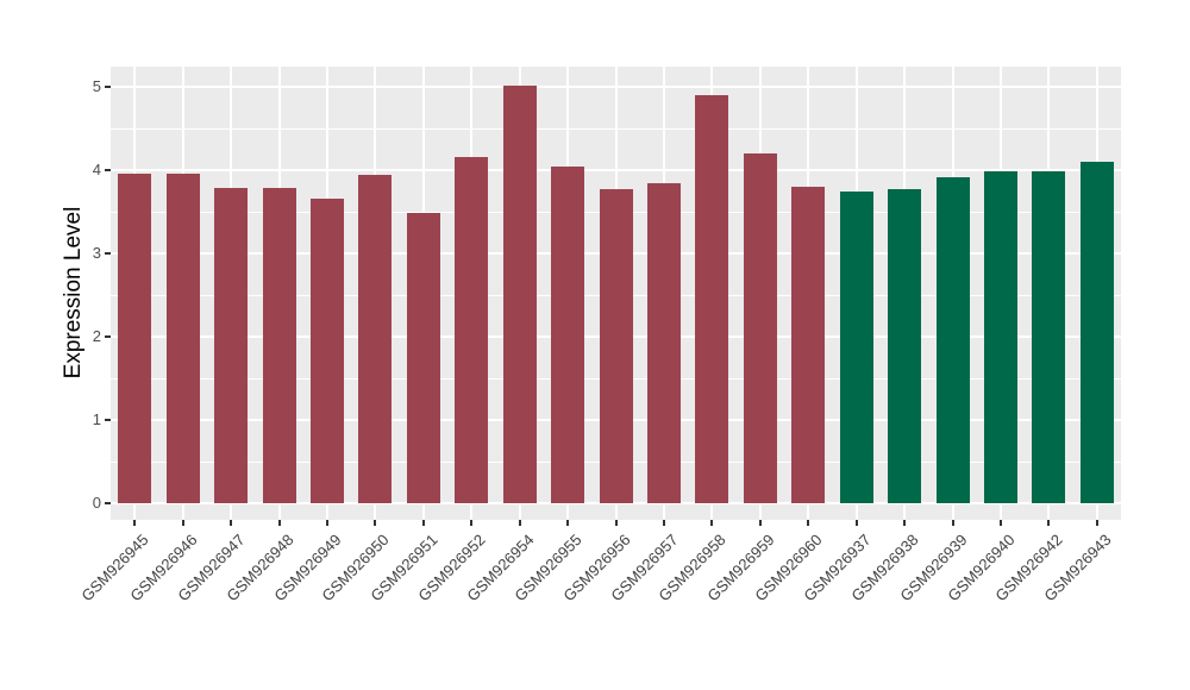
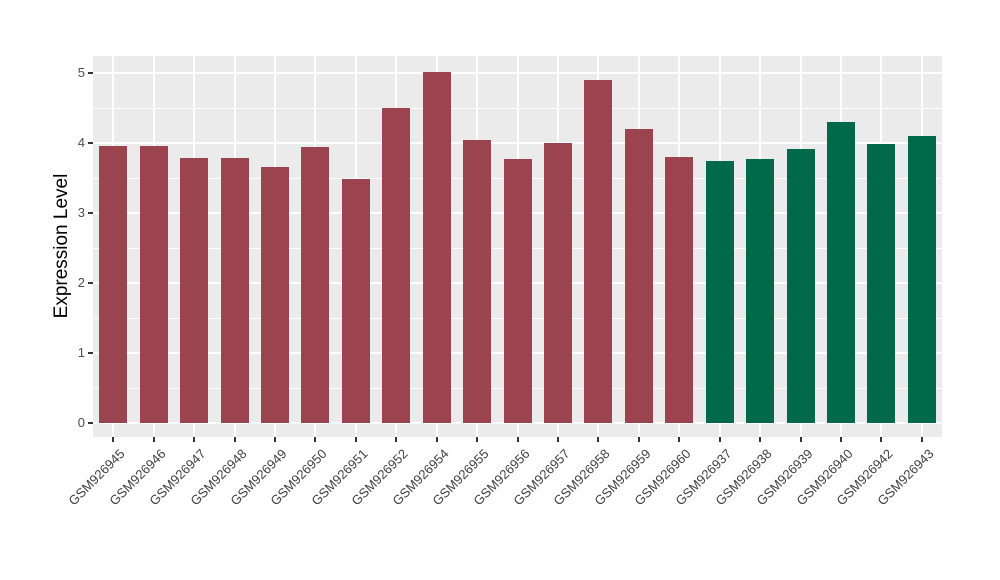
GSM926952: 4.2 -> 4.5
GSM926957: 3.8 -> 4.0
GSM926940: 4.0 -> 4.3
